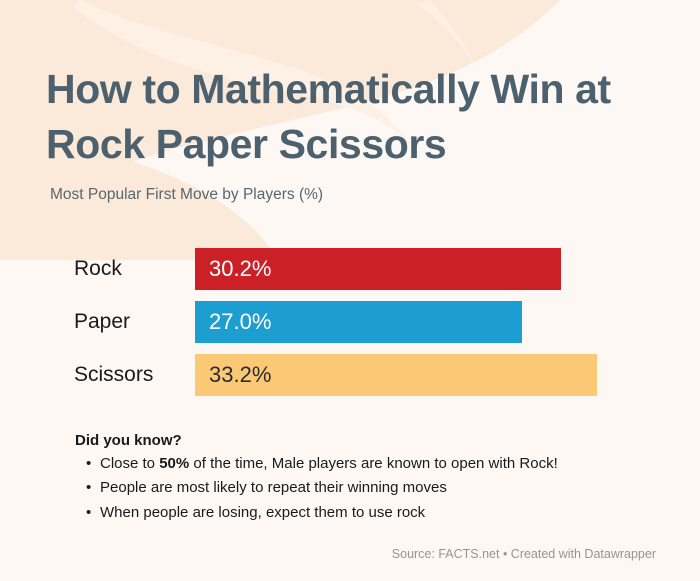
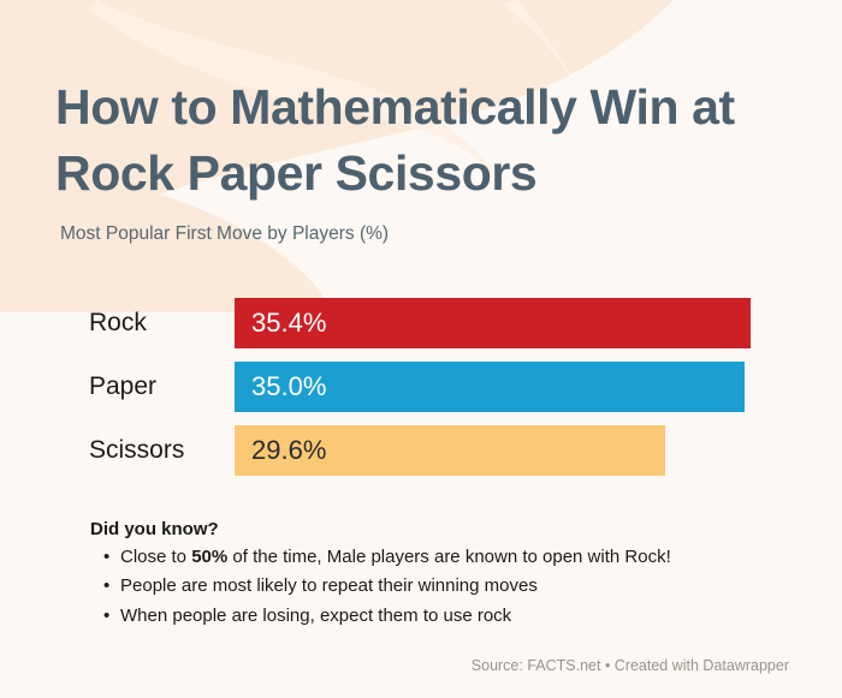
Rock: 30.2% -> 35.4%
Paper: 27.0% -> 35.0%
Scissors: 33.2% -> 29.6%
